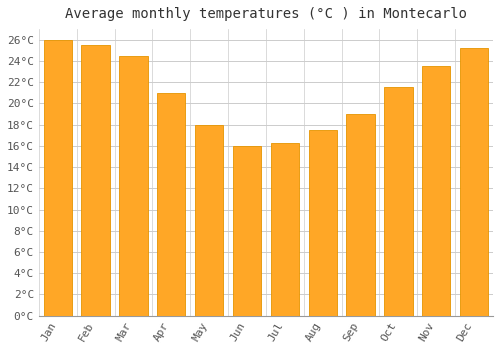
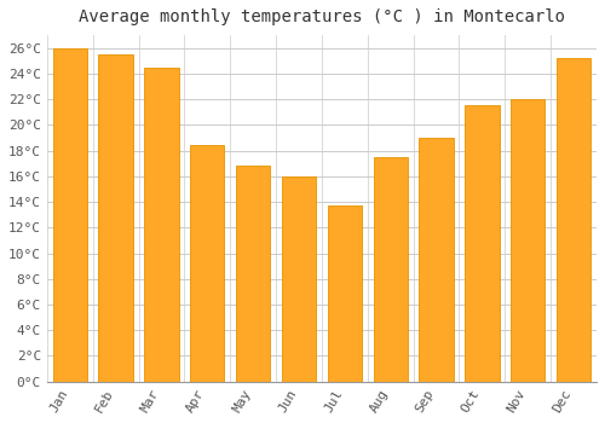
Apr: 21.0°C -> 18.4°C
May: 18.0°C -> 16.8°C
Jul: 16.3°C -> 13.7°C
Nov: 23.5°C -> 22.0°C
